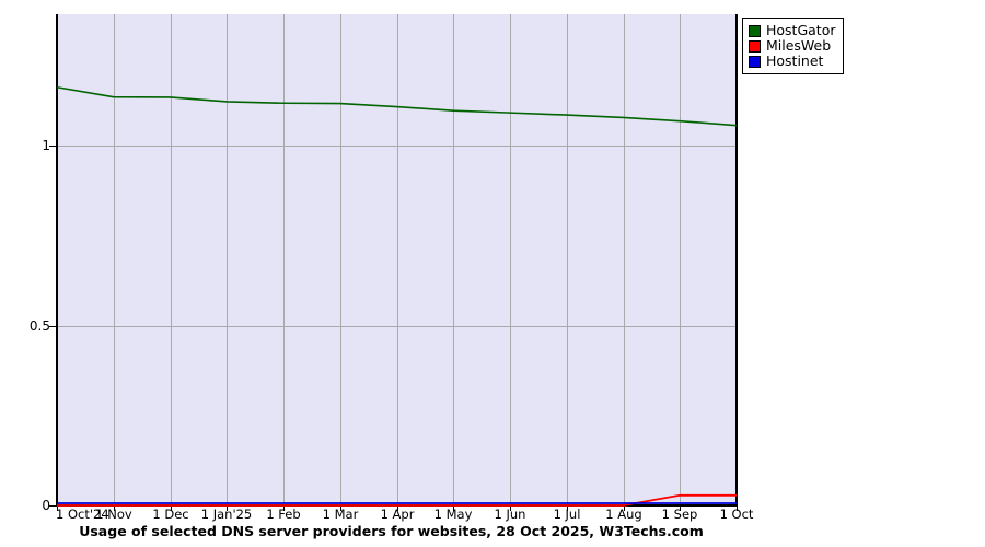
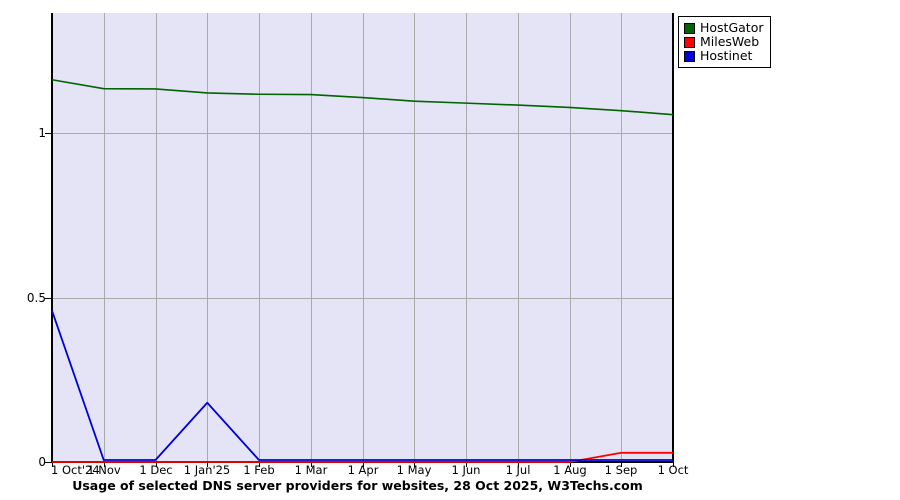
Hostinet/1 Oct'24: 0.01 -> 0.46
Hostinet/1 Jan'25: 0.01 -> 0.18
